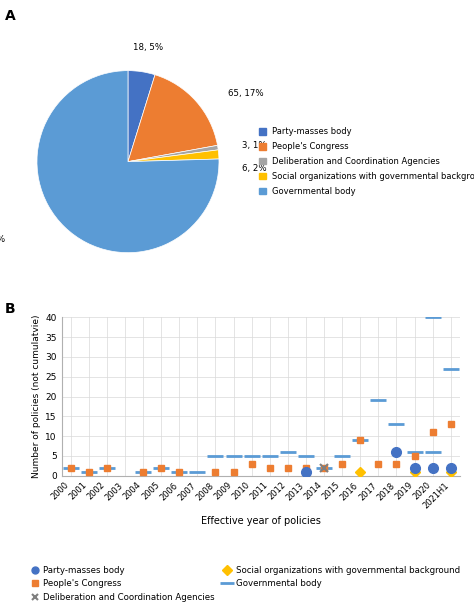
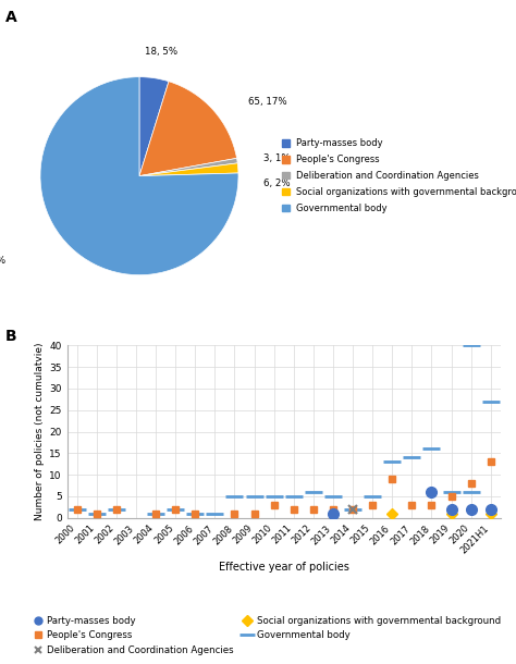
Governmental body/2016: 9 -> 13
Governmental body/2017: 19 -> 14
Governmental body/2018: 13 -> 16
People's Congress/2020: 11 -> 8
